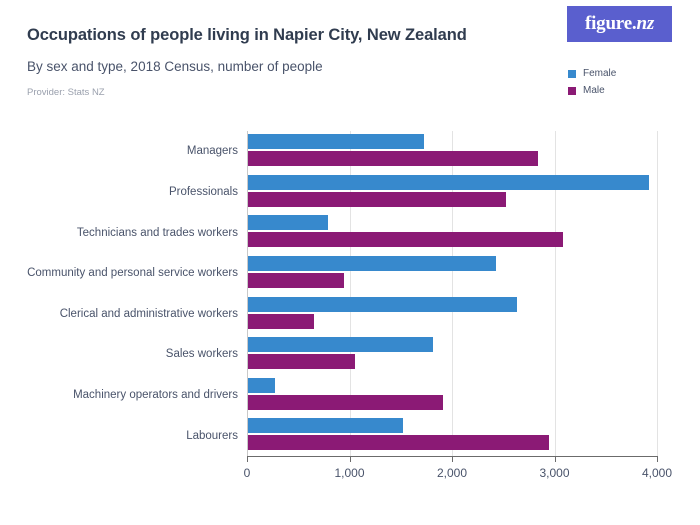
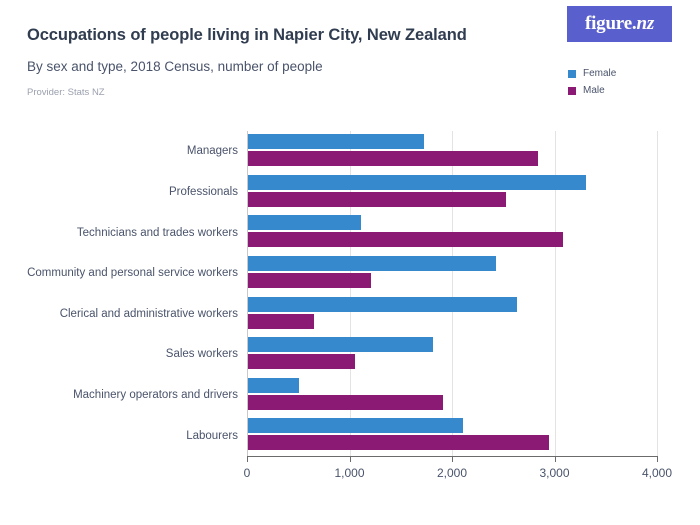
Female/Professionals: 3900 -> 3300
Female/Technicians and trades workers: 800 -> 1100
Male/Community and personal service workers: 900 -> 1200
Female/Machinery operators and drivers: 300 -> 500
Female/Labourers: 1500 -> 2100
